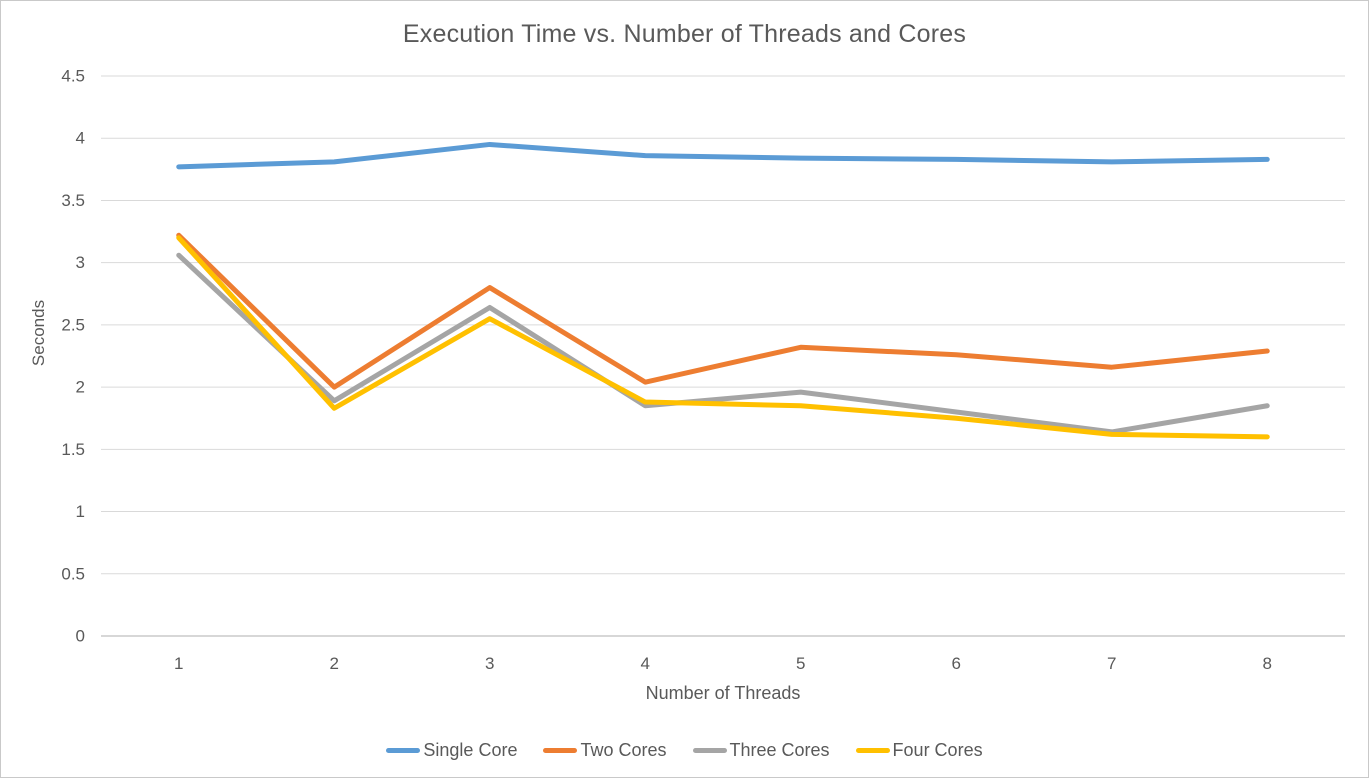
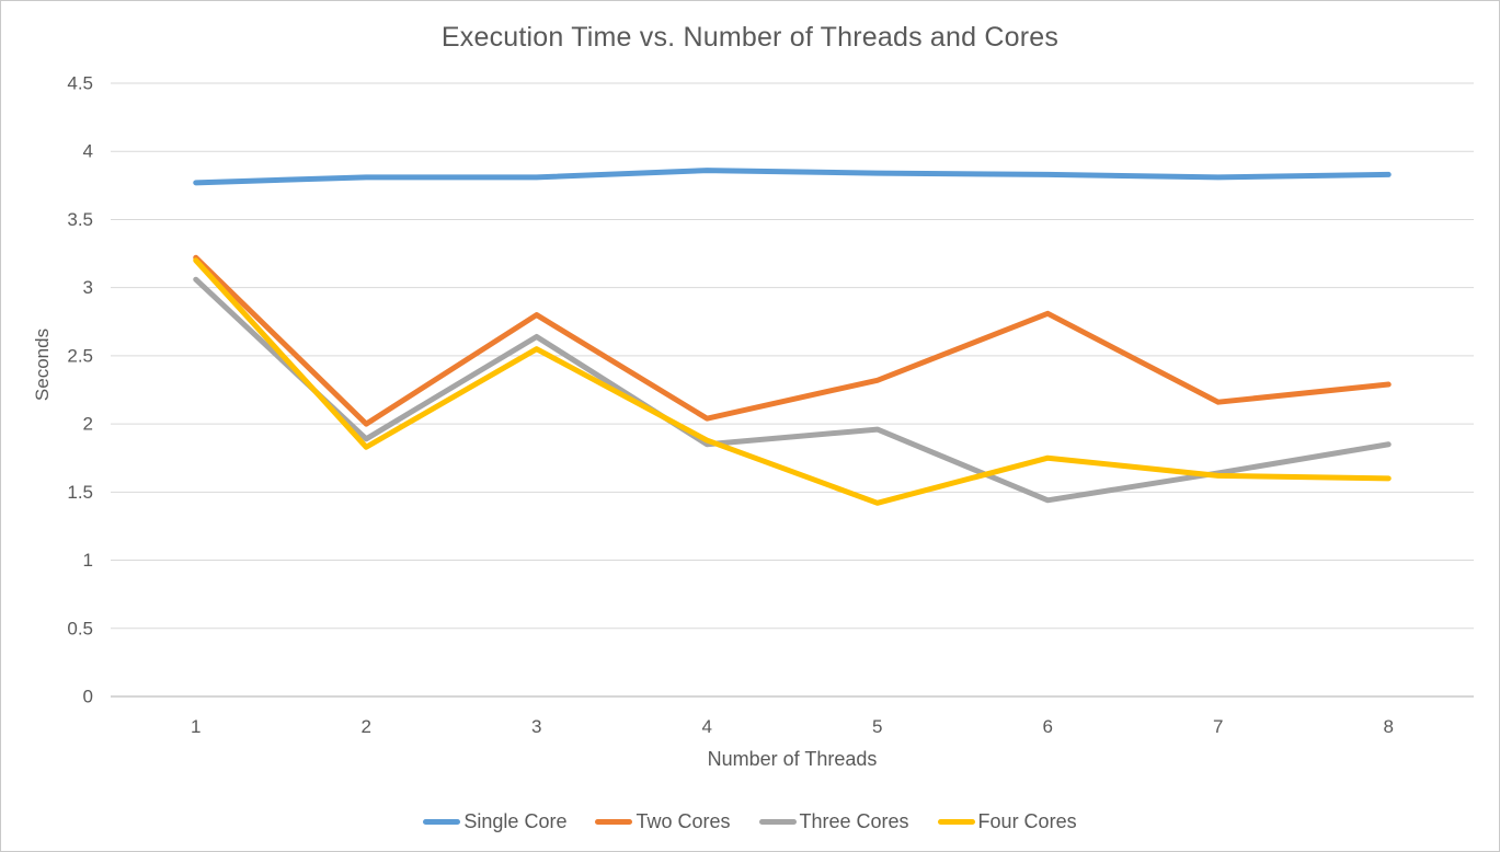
Single Core/3: 3.95 -> 3.81
Four Cores/5: 1.85 -> 1.42
Two Cores/6: 2.26 -> 2.81
Three Cores/6: 1.80 -> 1.44
